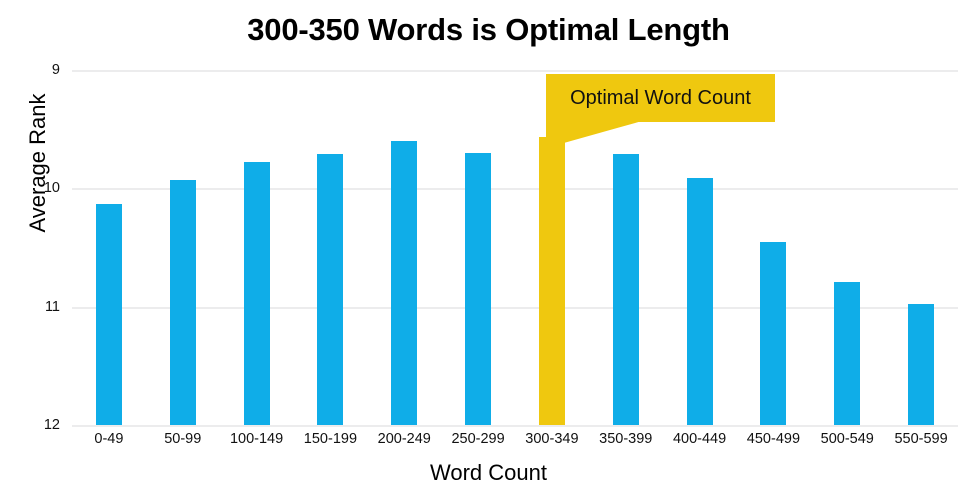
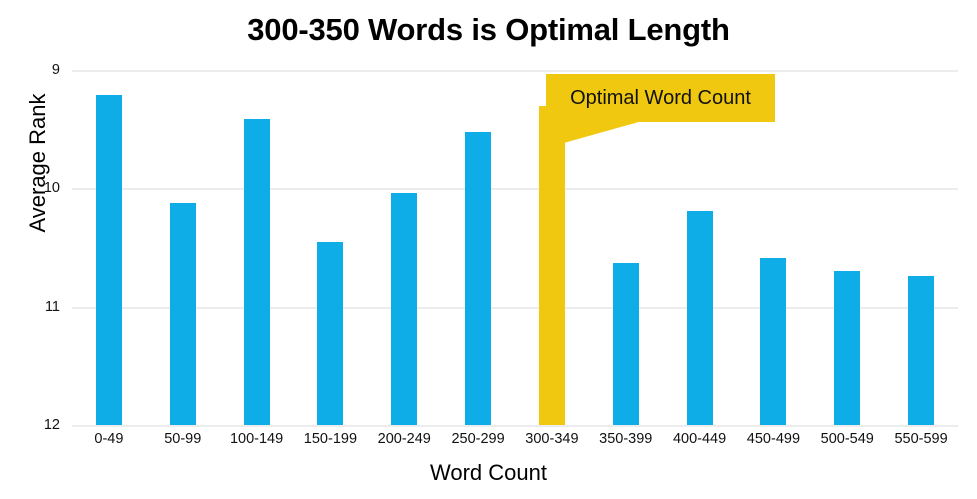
0-49: 10.13 -> 9.21
50-99: 9.93 -> 10.12
100-149: 9.78 -> 9.41
150-199: 9.71 -> 10.45
200-249: 9.60 -> 10.04
250-299: 9.70 -> 9.52
300-349: 9.57 -> 9.30
350-399: 9.71 -> 10.63
400-449: 9.91 -> 10.19
450-499: 10.45 -> 10.59
500-549: 10.79 -> 10.70
550-599: 10.98 -> 10.74
